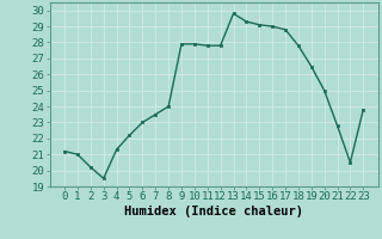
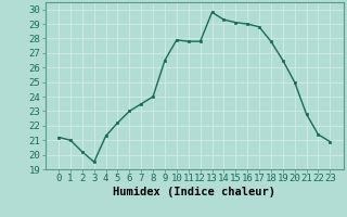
9: 27.9 -> 26.5
22: 20.5 -> 21.4
23: 23.8 -> 20.9
